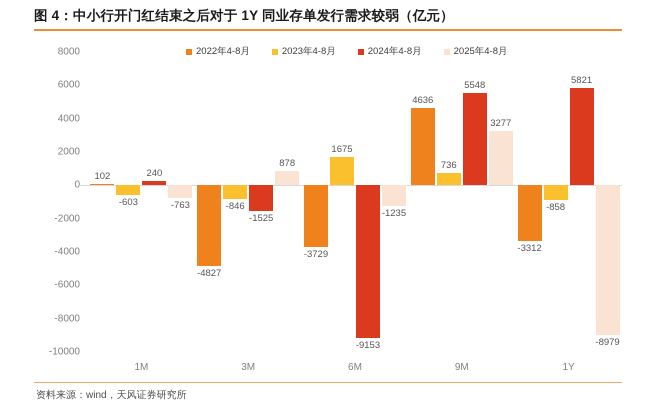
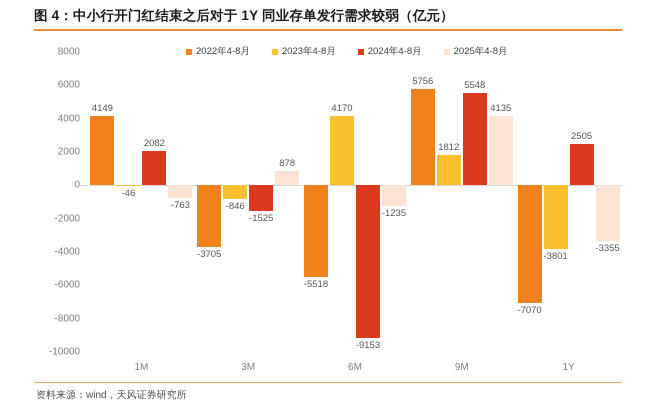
2022年4-8月/1M: 102 -> 4149
2023年4-8月/1M: -603 -> -46
2024年4-8月/1M: 240 -> 2082
2022年4-8月/3M: -4827 -> -3705
2022年4-8月/6M: -3729 -> -5518
2023年4-8月/6M: 1675 -> 4170
2022年4-8月/9M: 4636 -> 5756
2023年4-8月/9M: 736 -> 1812
2025年4-8月/9M: 3277 -> 4135
2022年4-8月/1Y: -3312 -> -7070
2023年4-8月/1Y: -858 -> -3801
2024年4-8月/1Y: 5821 -> 2505
2025年4-8月/1Y: -8979 -> -3355
